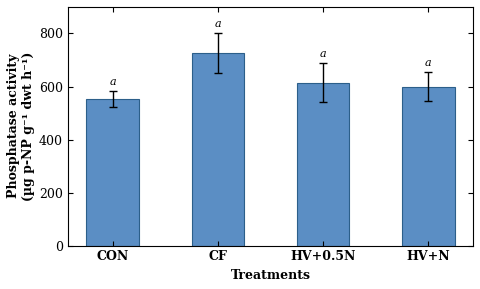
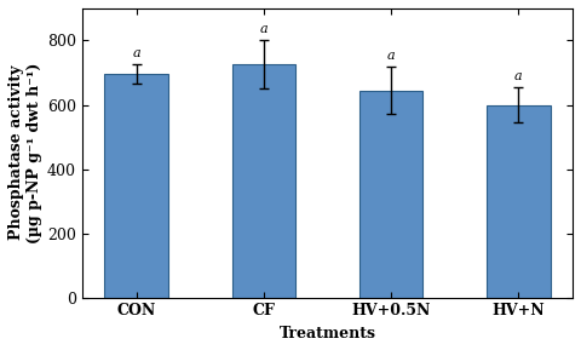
CON: 553 -> 695
HV+0.5N: 615 -> 645
